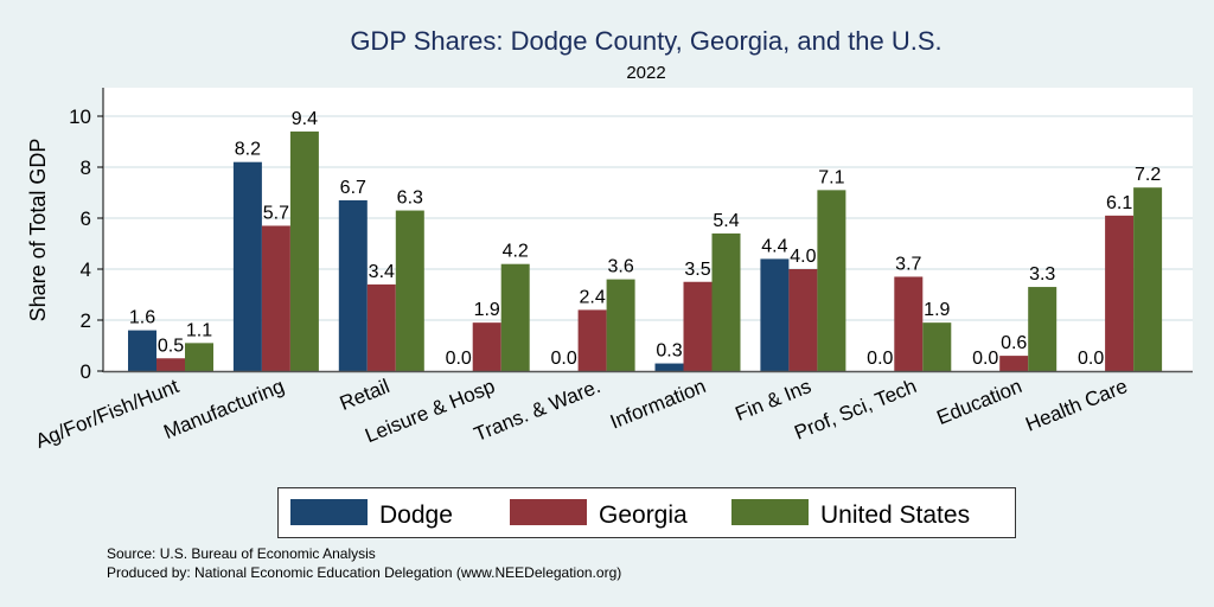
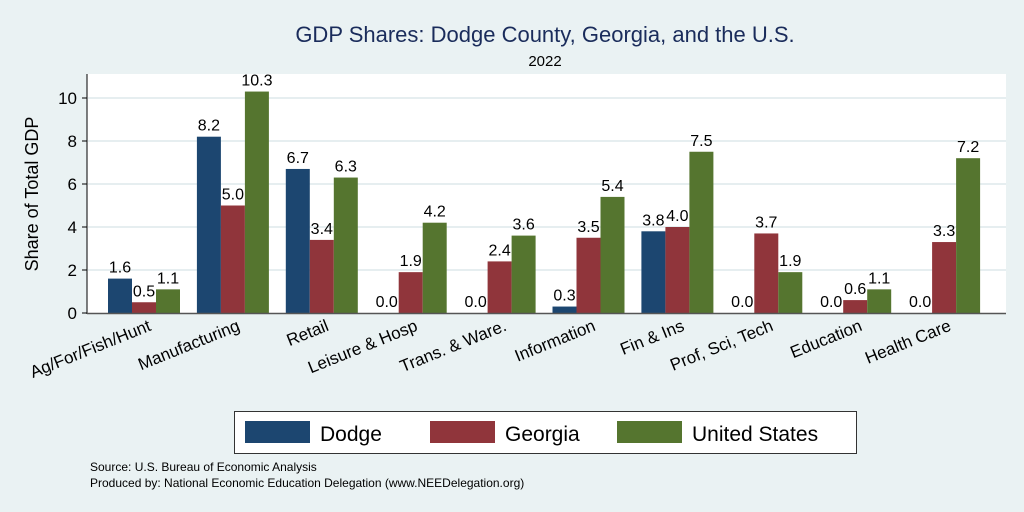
Georgia/Manufacturing: 5.7 -> 5.0
United States/Manufacturing: 9.4 -> 10.3
Dodge/Fin & Ins: 4.4 -> 3.8
United States/Fin & Ins: 7.1 -> 7.5
United States/Education: 3.3 -> 1.1
Georgia/Health Care: 6.1 -> 3.3
